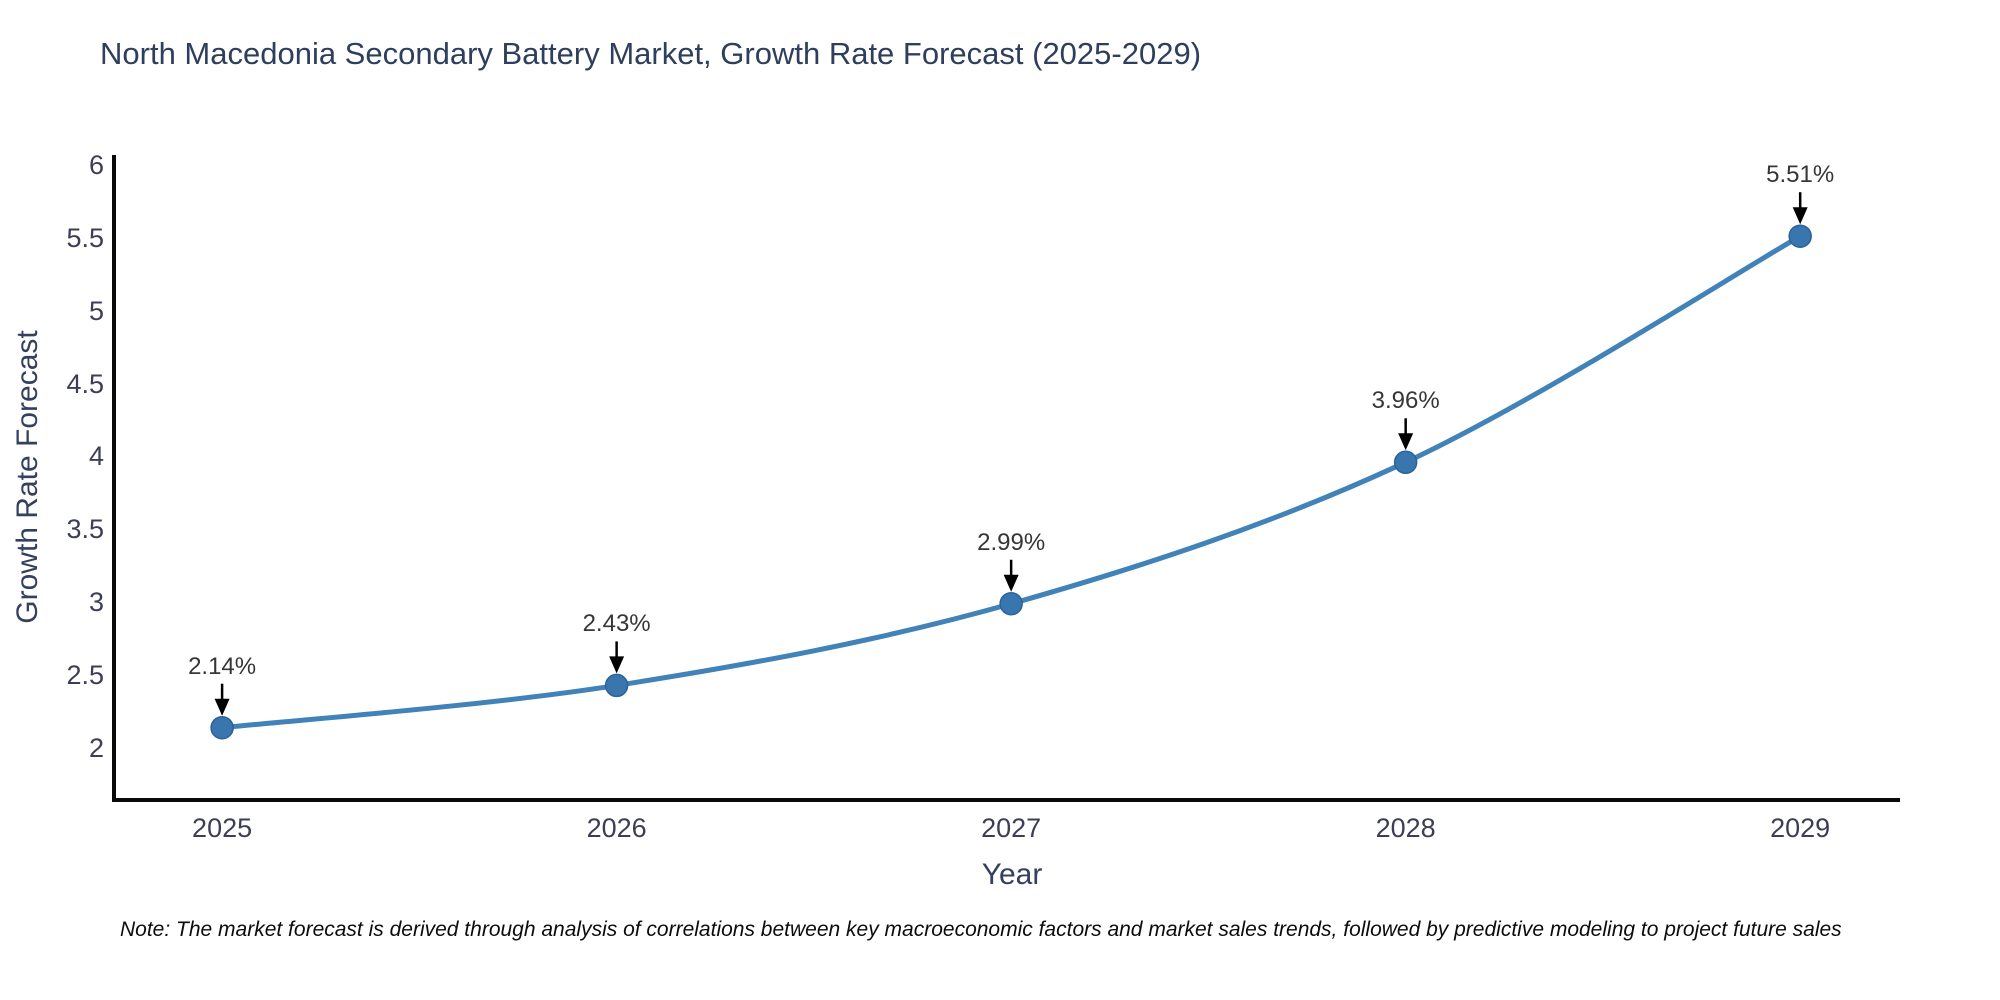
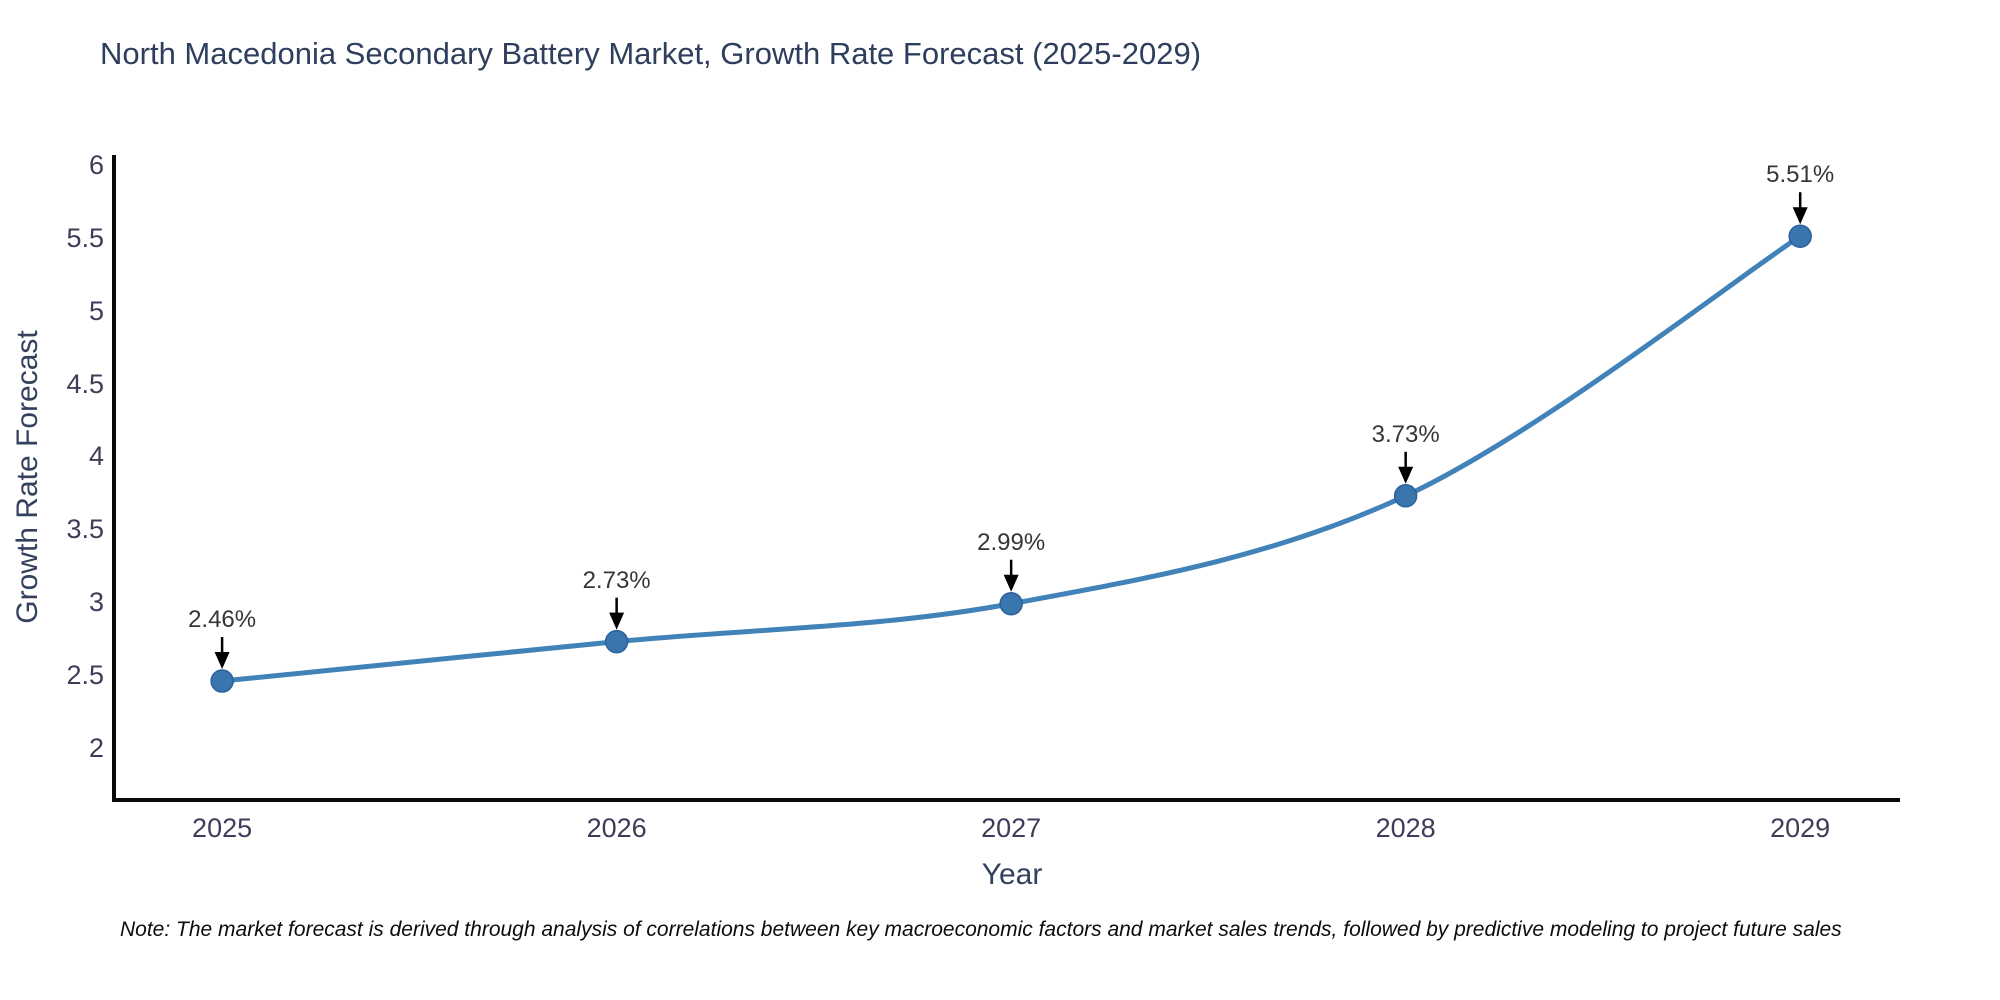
2025: 2.14% -> 2.46%
2026: 2.43% -> 2.73%
2028: 3.96% -> 3.73%
